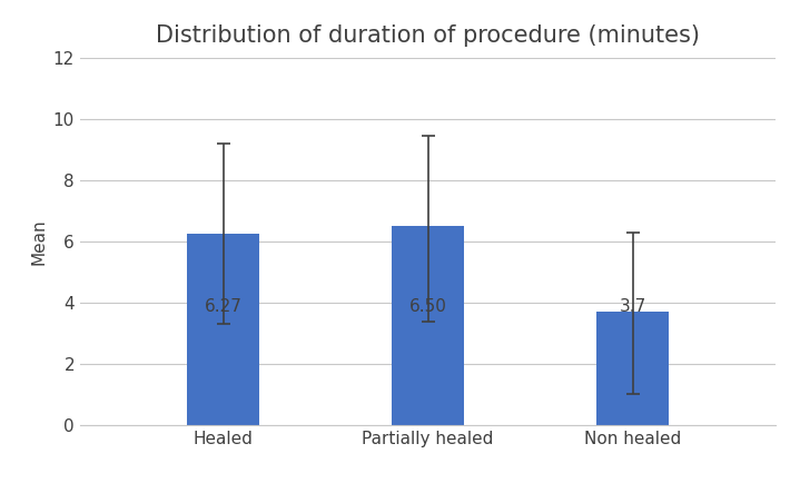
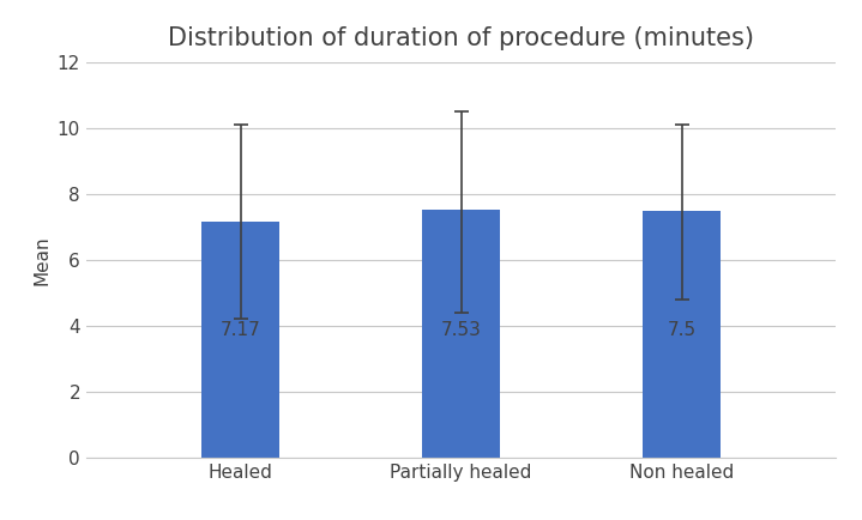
Healed: 6.27 -> 7.17
Partially healed: 6.50 -> 7.53
Non healed: 3.7 -> 7.5
